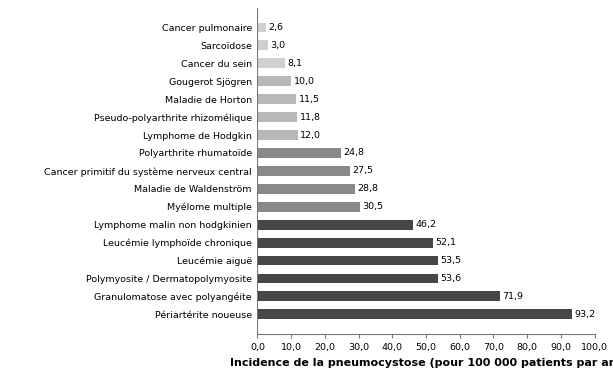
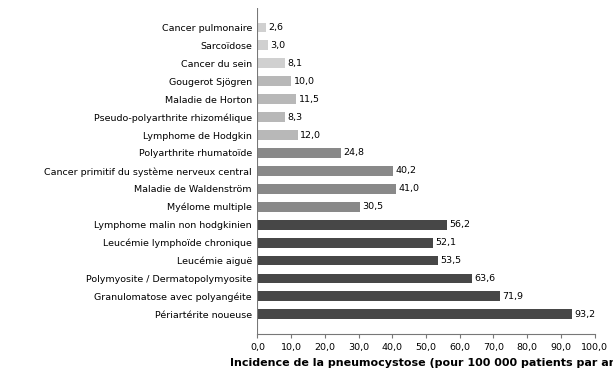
Pseudo-polyarthrite rhizomélique: 11,8 -> 8,3
Cancer primitif du système nerveux central: 27,5 -> 40,2
Maladie de Waldenström: 28,8 -> 41,0
Lymphome malin non hodgkinien: 46,2 -> 56,2
Polymyosite / Dermatopolymyosite: 53,6 -> 63,6
